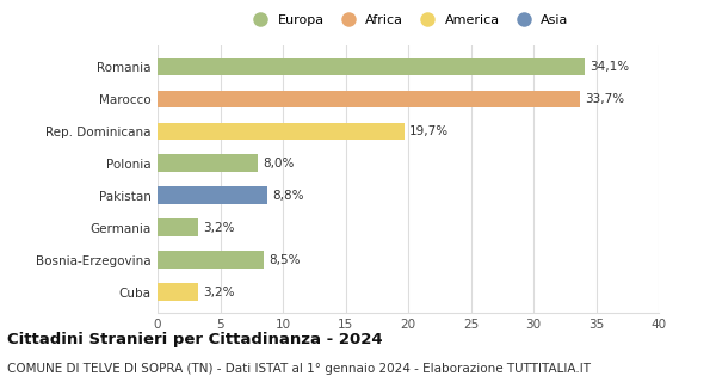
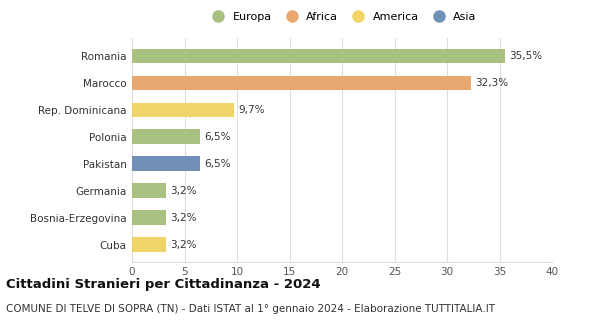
Romania: 34,1% -> 35,5%
Marocco: 33,7% -> 32,3%
Rep. Dominicana: 19,7% -> 9,7%
Polonia: 8,0% -> 6,5%
Pakistan: 8,8% -> 6,5%
Bosnia-Erzegovina: 8,5% -> 3,2%
